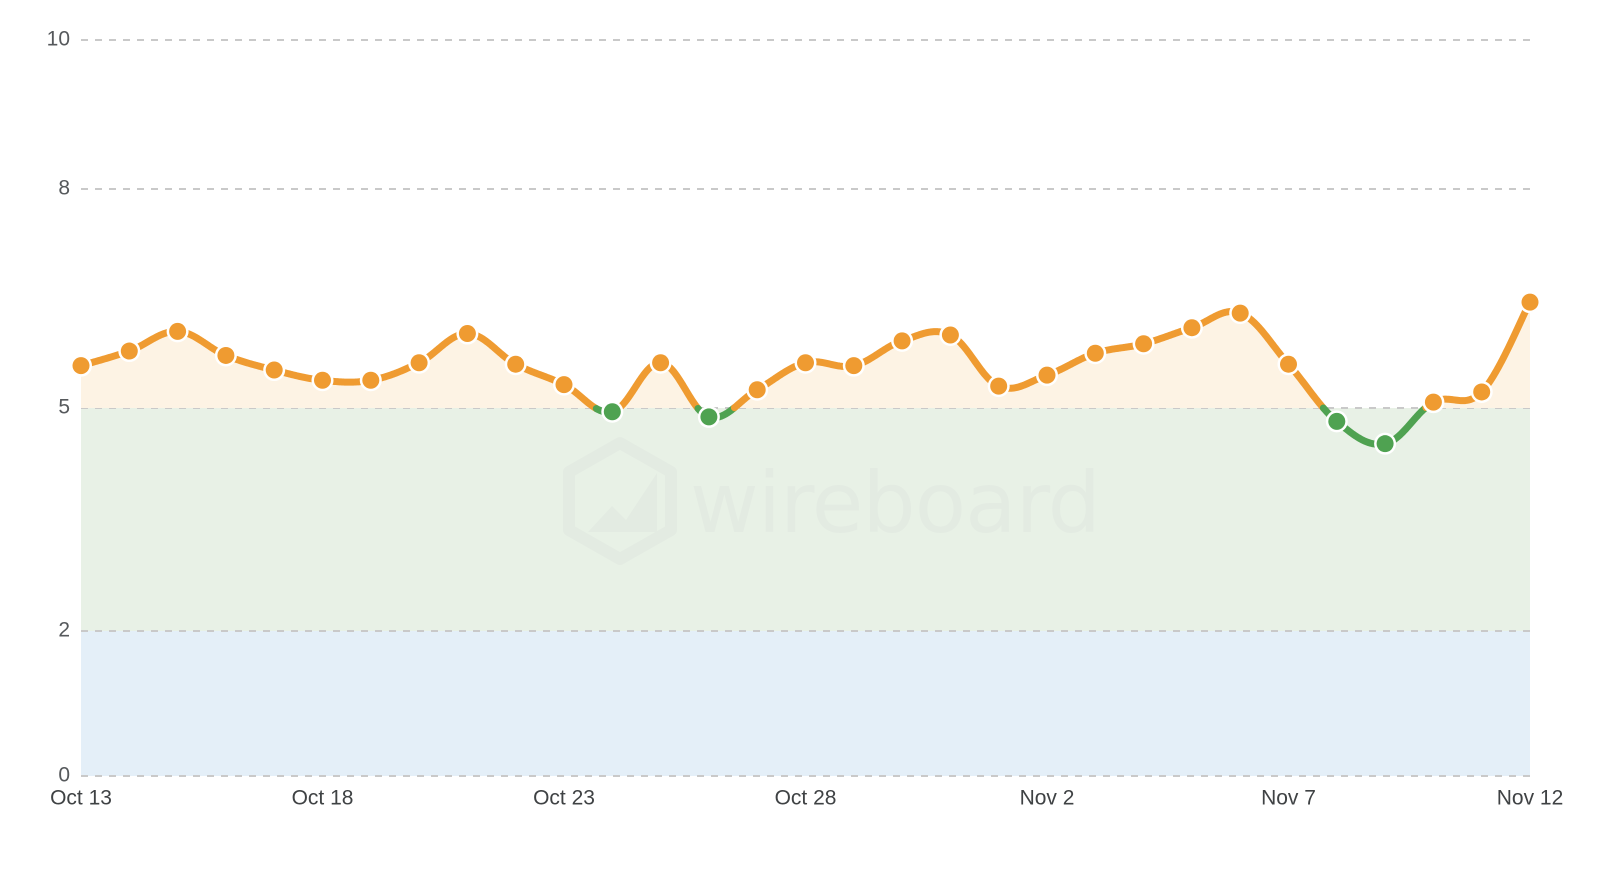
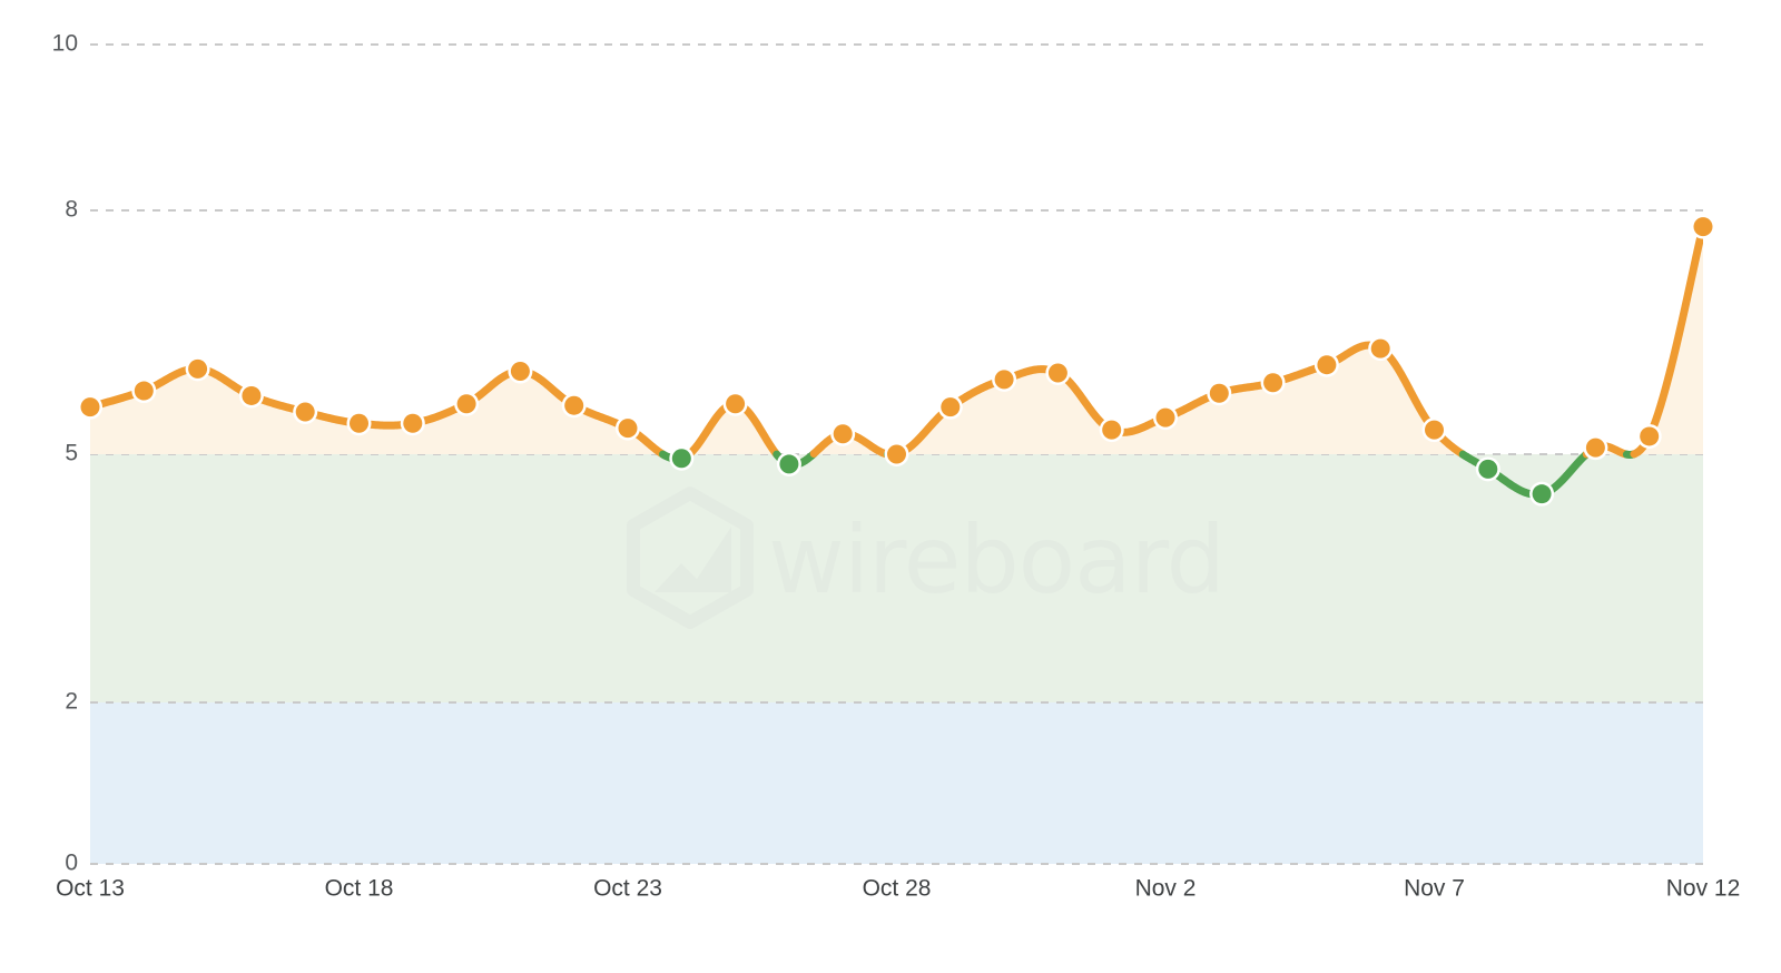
Oct 28: 5.6 -> 5.0
Nov 7: 5.6 -> 5.3
Nov 12: 6.5 -> 7.8
